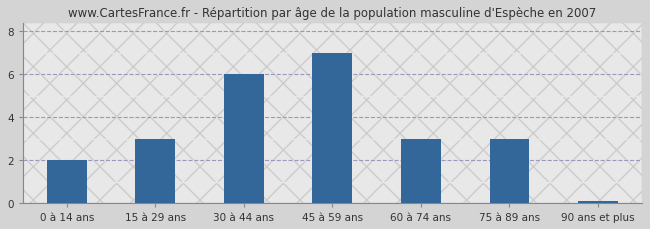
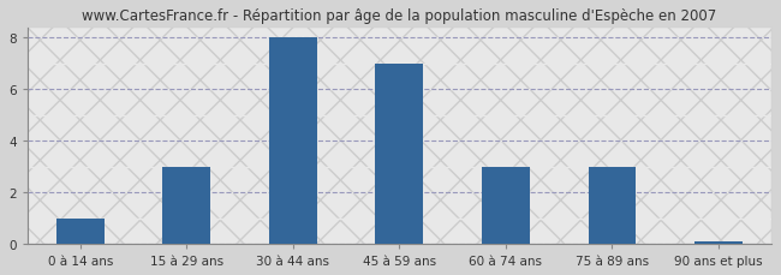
0 à 14 ans: 2.0 -> 1.0
30 à 44 ans: 6.0 -> 8.0
